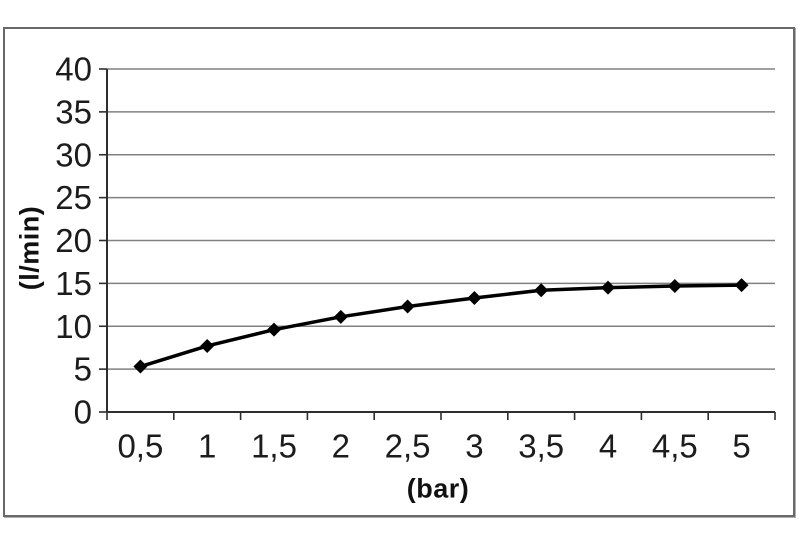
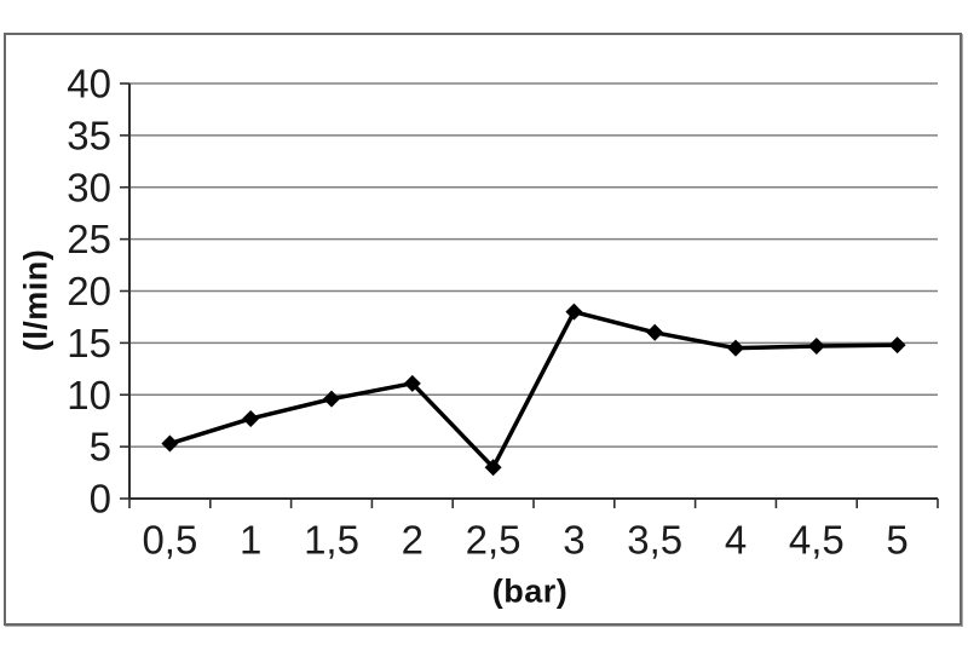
2,5: 12 -> 3
3: 13 -> 18
3,5: 14 -> 16
